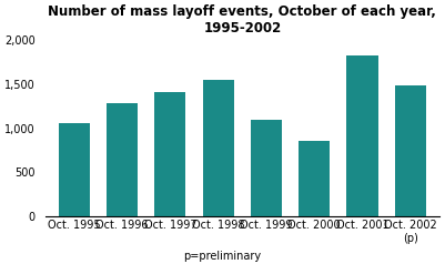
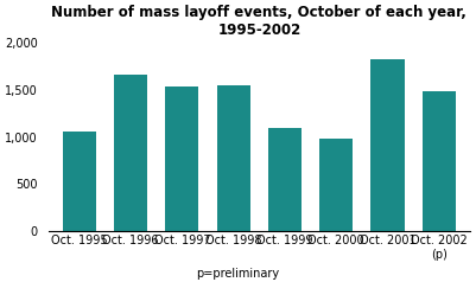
Oct. 1996: 1,280 -> 1,660
Oct. 1997: 1,410 -> 1,540
Oct. 2000: 860 -> 980
